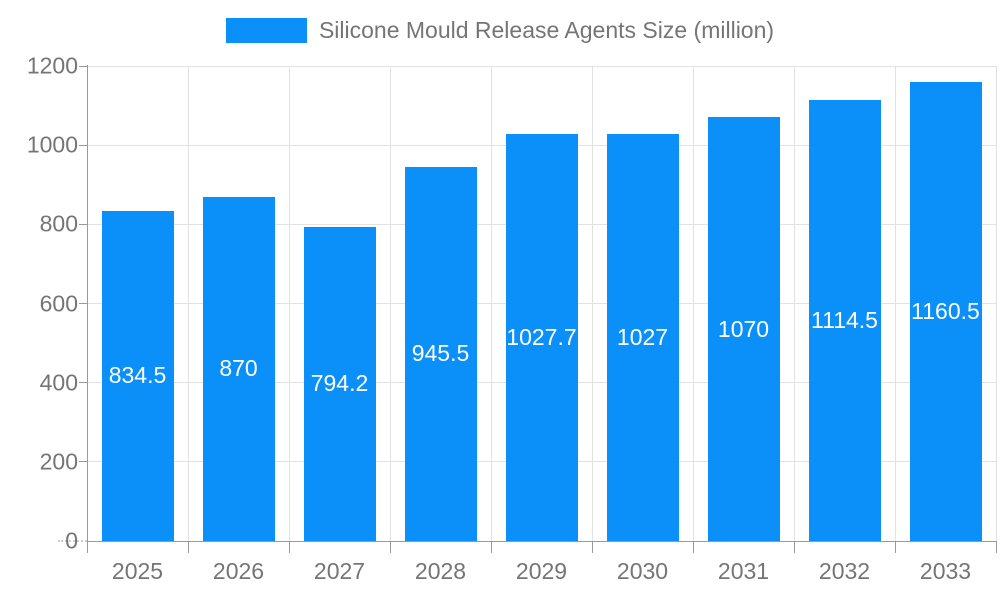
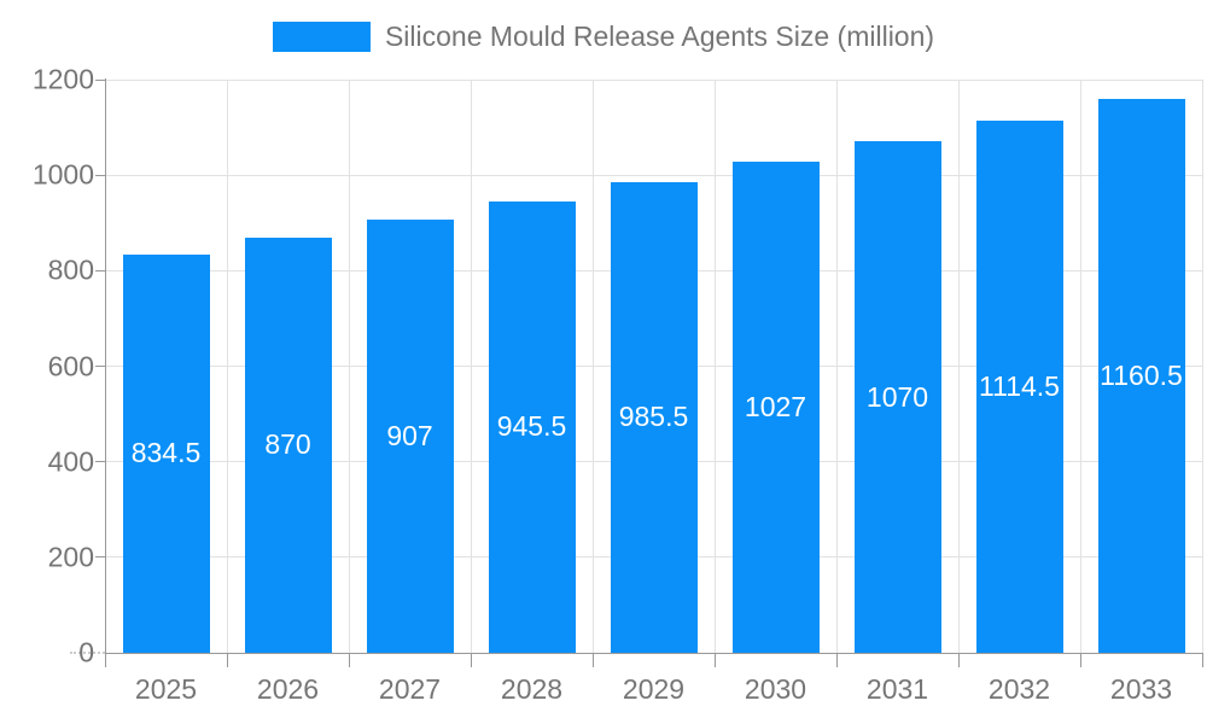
2027: 794.2 -> 907
2029: 1027.7 -> 985.5
